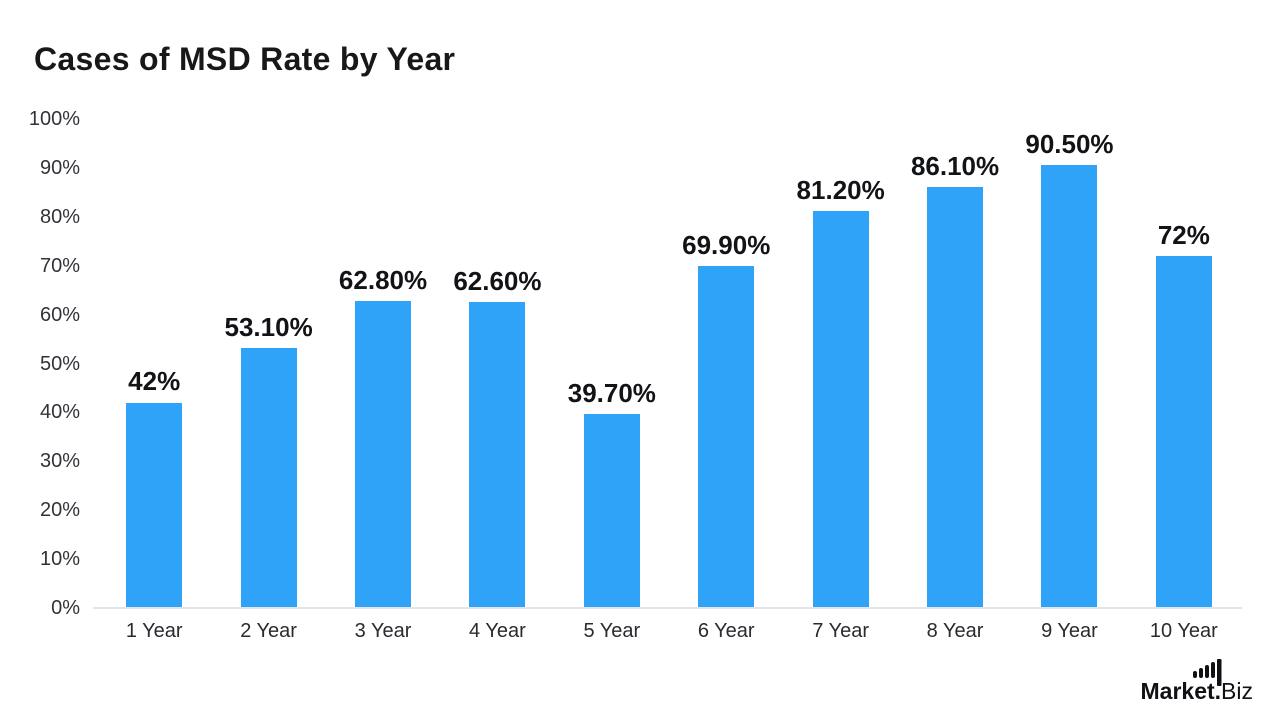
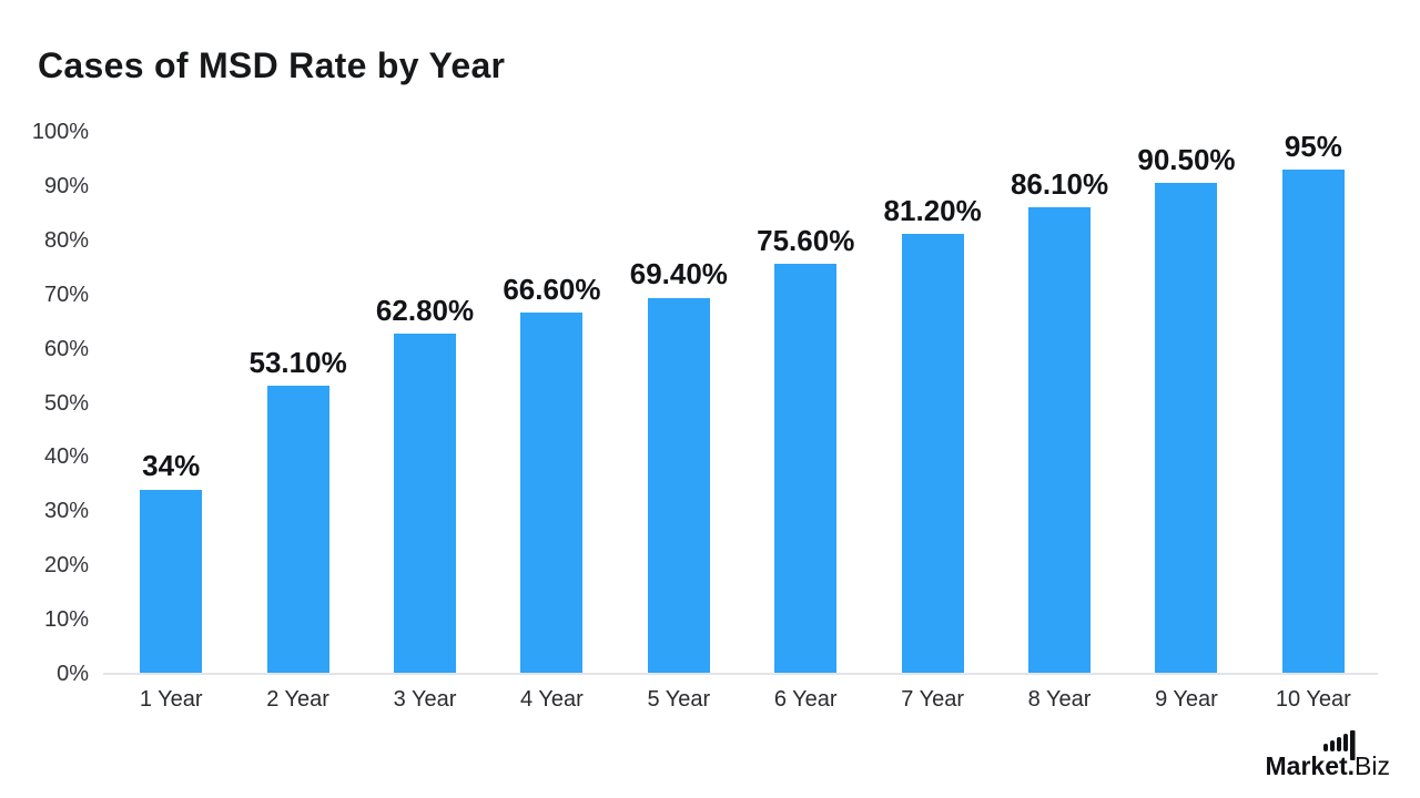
1 Year: 42% -> 34%
4 Year: 62.60% -> 66.60%
5 Year: 39.70% -> 69.40%
6 Year: 69.90% -> 75.60%
10 Year: 72% -> 95%
